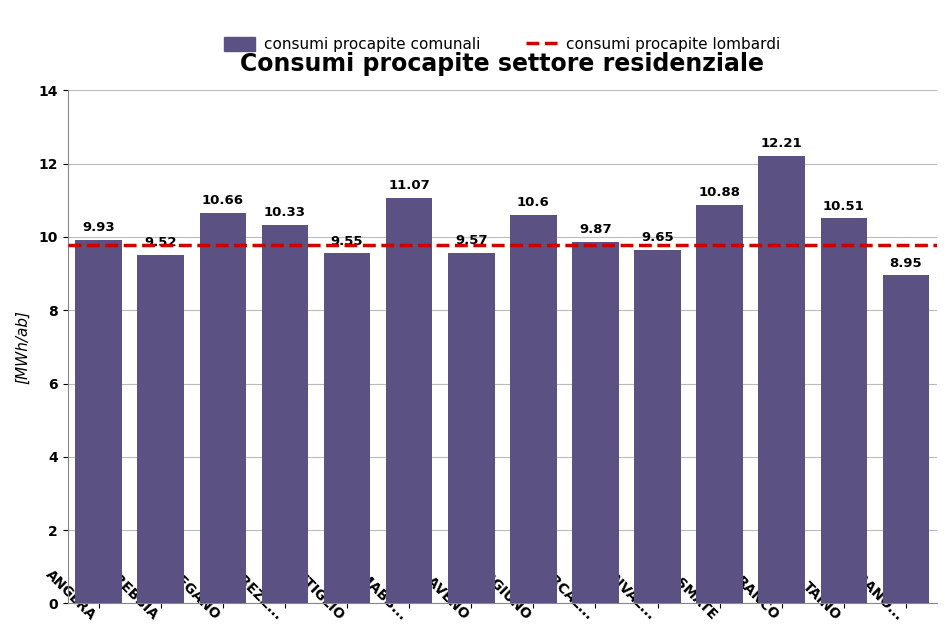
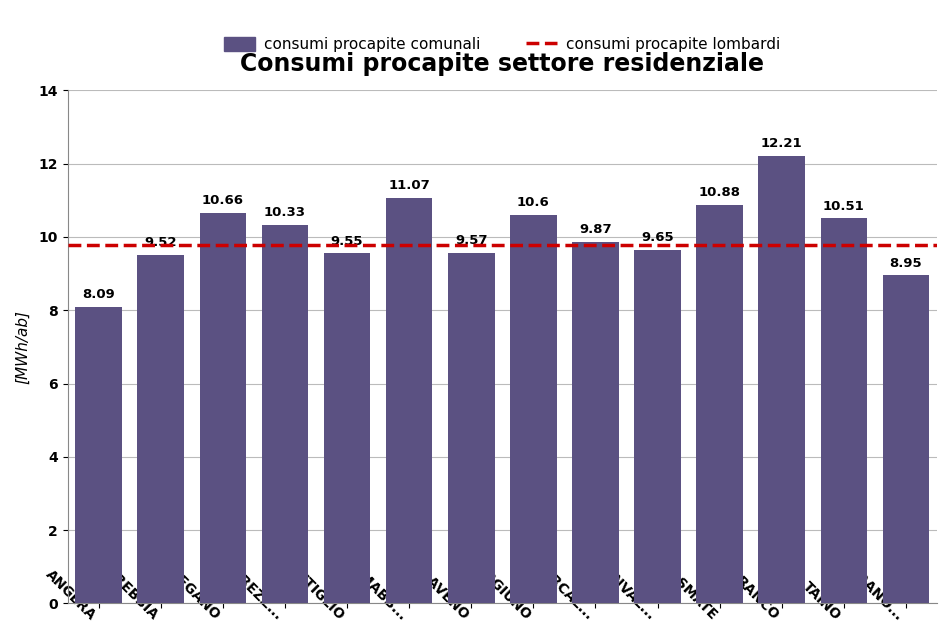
ANGERA: 9.93 -> 8.09
